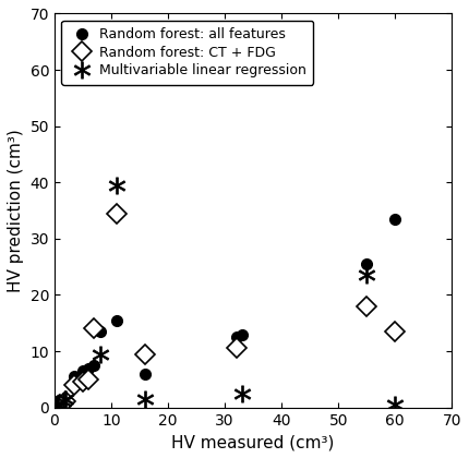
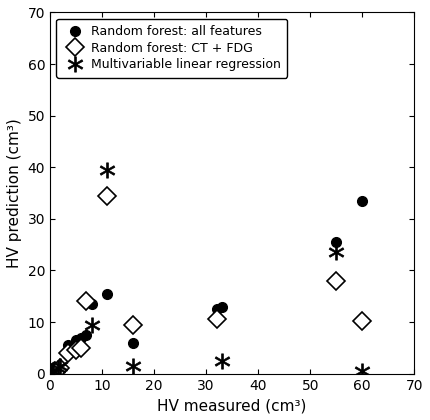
Random forest: CT + FDG/60: 13.5 -> 10.2
